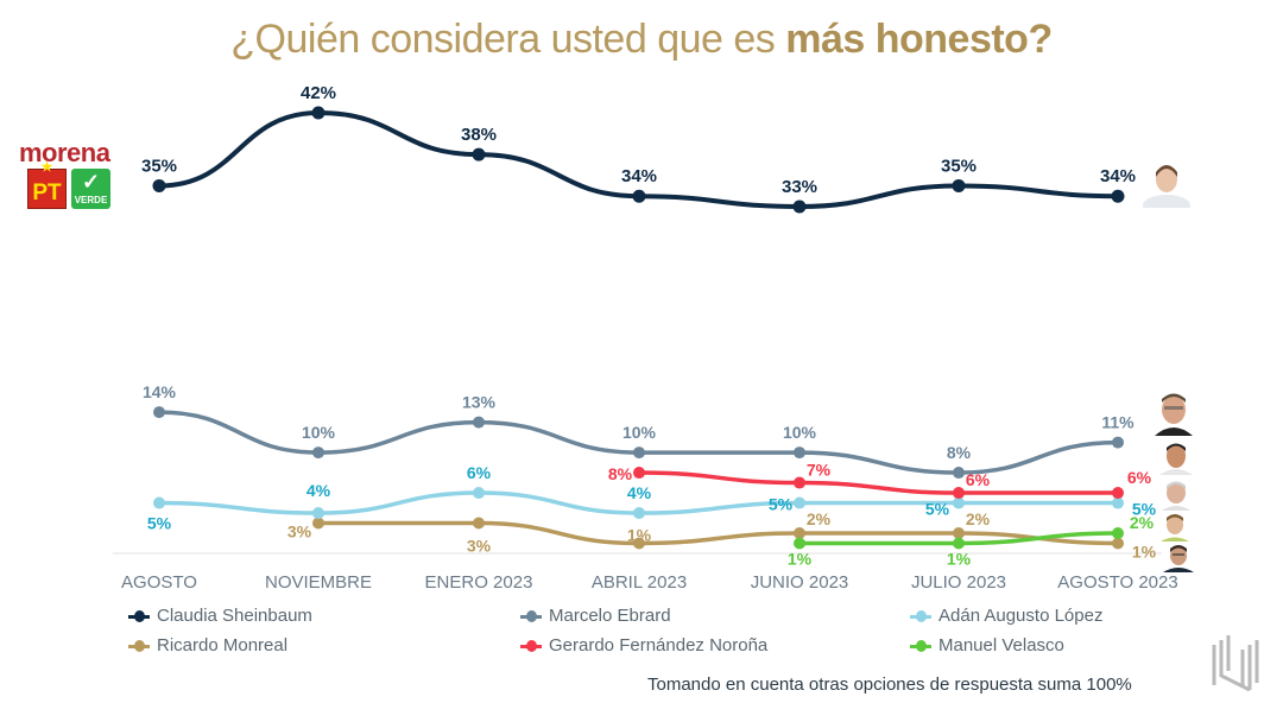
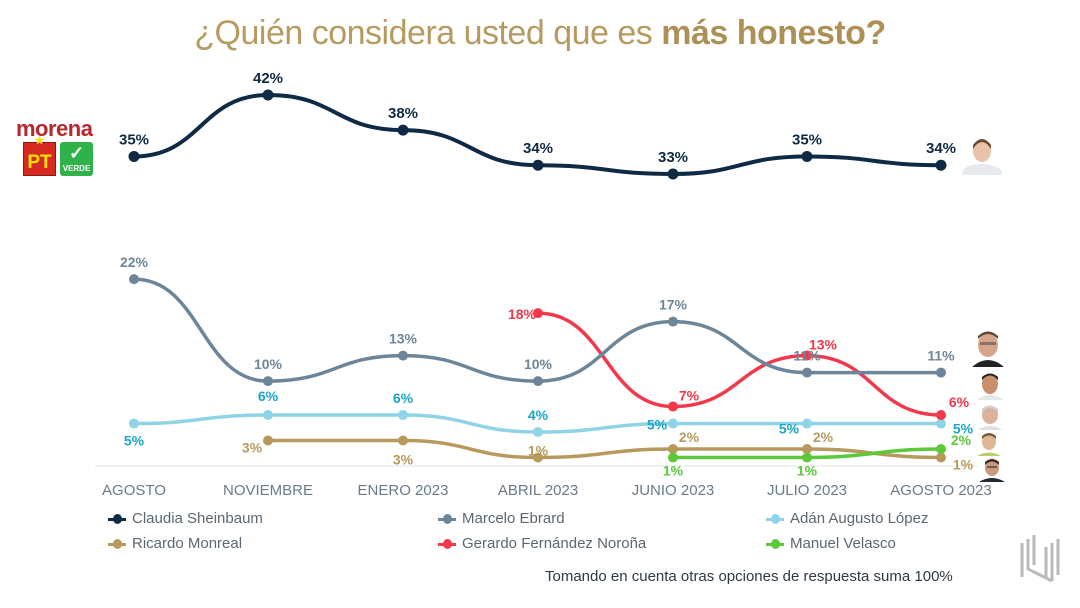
Marcelo Ebrard/AGOSTO: 14% -> 22%
Adán Augusto López/NOVIEMBRE: 4% -> 6%
Gerardo Fernández Noroña/ABRIL 2023: 8% -> 18%
Marcelo Ebrard/JUNIO 2023: 10% -> 17%
Marcelo Ebrard/JULIO 2023: 8% -> 11%
Gerardo Fernández Noroña/JULIO 2023: 6% -> 13%
